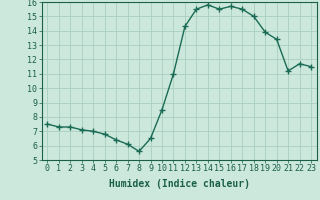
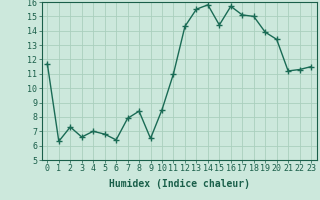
0: 7.5 -> 11.7
1: 7.3 -> 6.3
3: 7.1 -> 6.6
7: 6.1 -> 7.9
8: 5.6 -> 8.4
15: 15.5 -> 14.4
17: 15.5 -> 15.1
22: 11.7 -> 11.3
